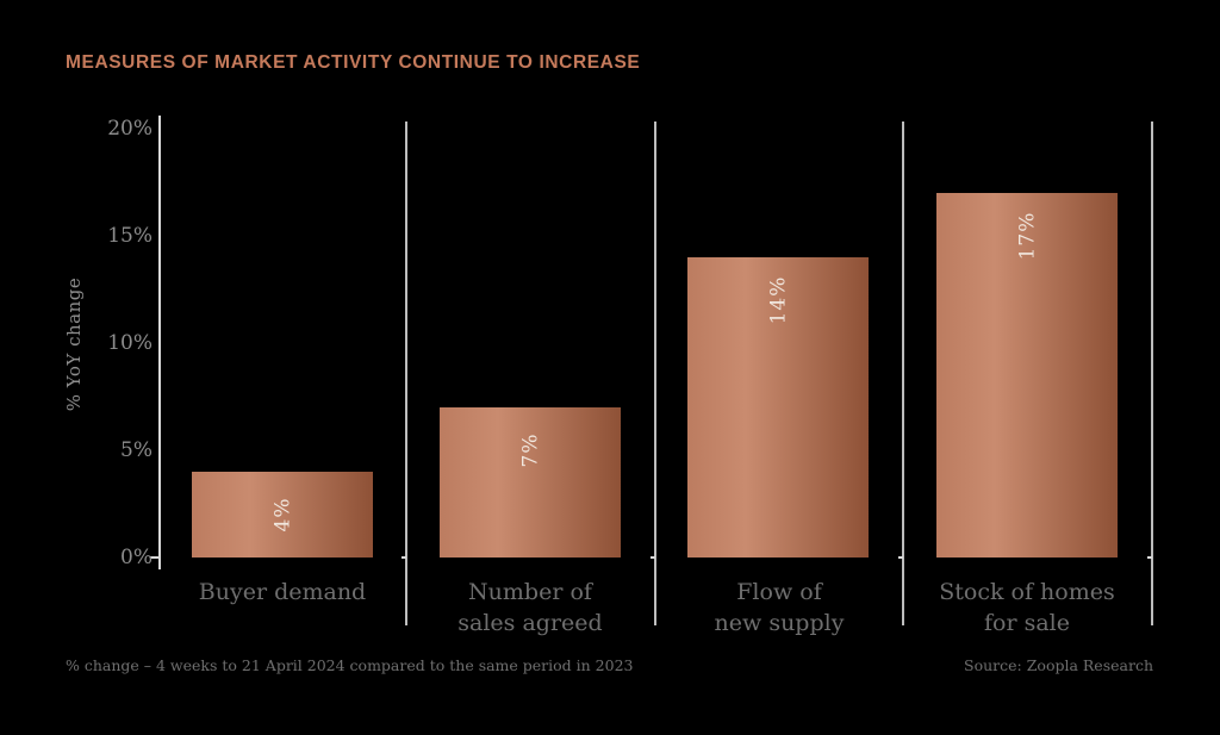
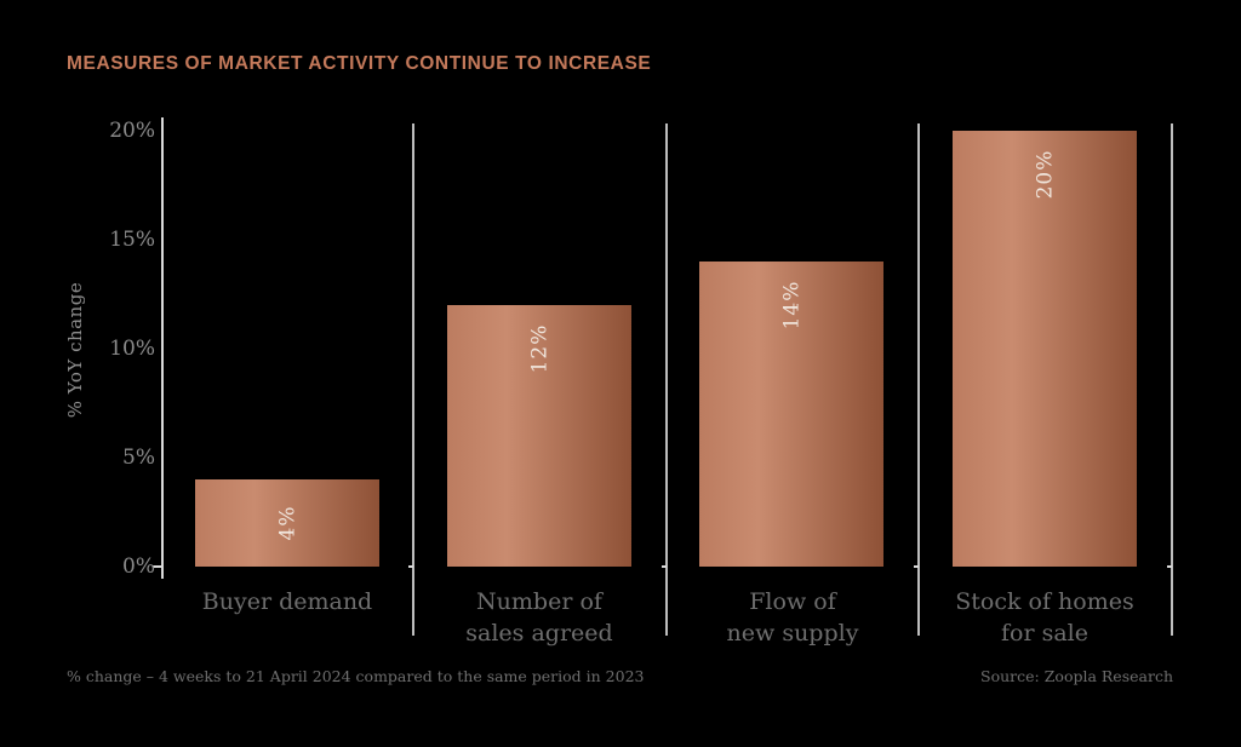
Number of sales agreed: 7% -> 12%
Stock of homes for sale: 17% -> 20%
